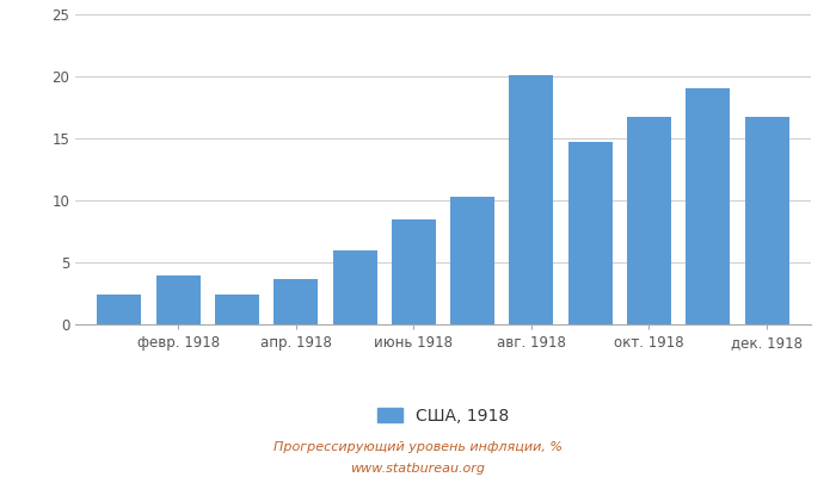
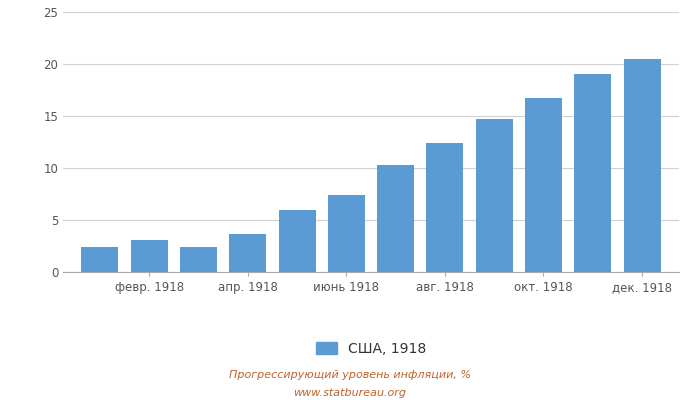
февр. 1918: 3.9 -> 3.1
июнь 1918: 8.5 -> 7.4
авг. 1918: 20.1 -> 12.4
дек. 1918: 16.7 -> 20.5
